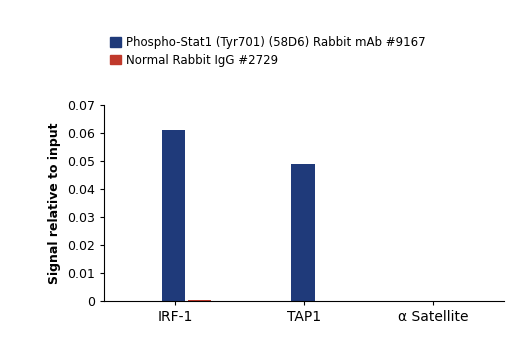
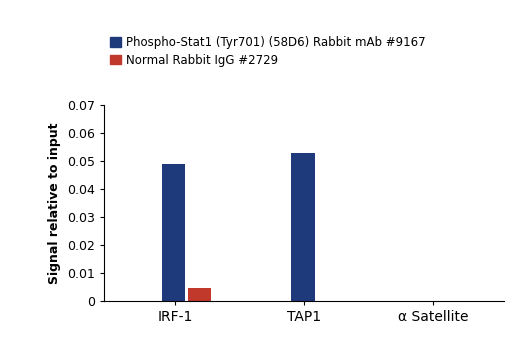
Phospho-Stat1 (Tyr701) (58D6) Rabbit mAb #9167/IRF-1: 0.061 -> 0.049
Normal Rabbit IgG #2729/IRF-1: 0.0005 -> 0.0045
Phospho-Stat1 (Tyr701) (58D6) Rabbit mAb #9167/TAP1: 0.049 -> 0.053
